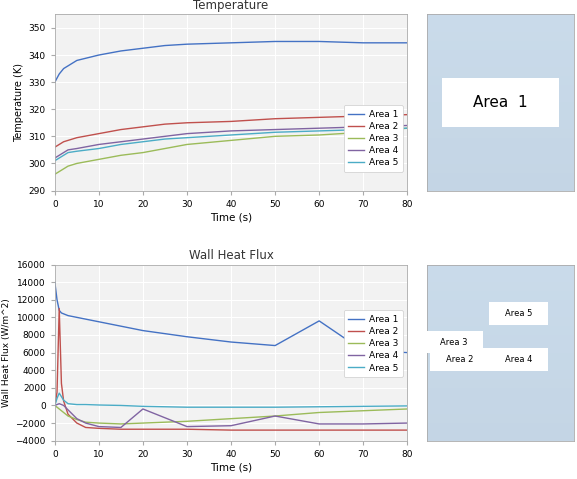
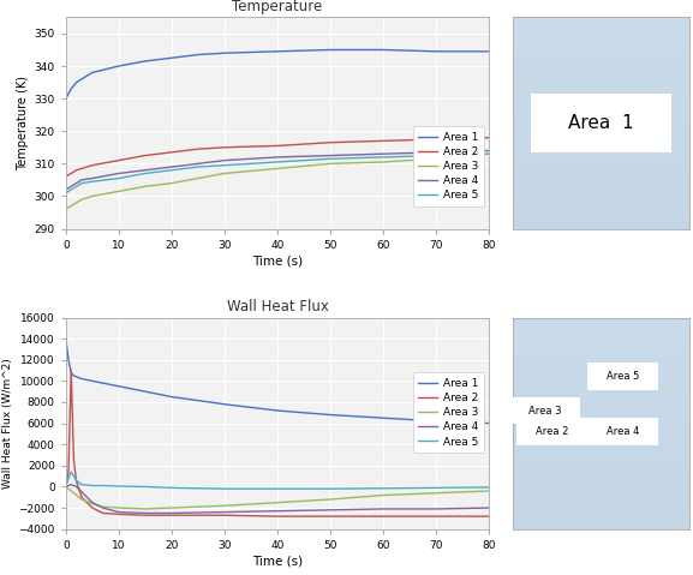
Wall Heat Flux/Area 4/20: -400 -> -2500
Wall Heat Flux/Area 4/50: -1200 -> -2200
Wall Heat Flux/Area 1/60: 9600 -> 6500
